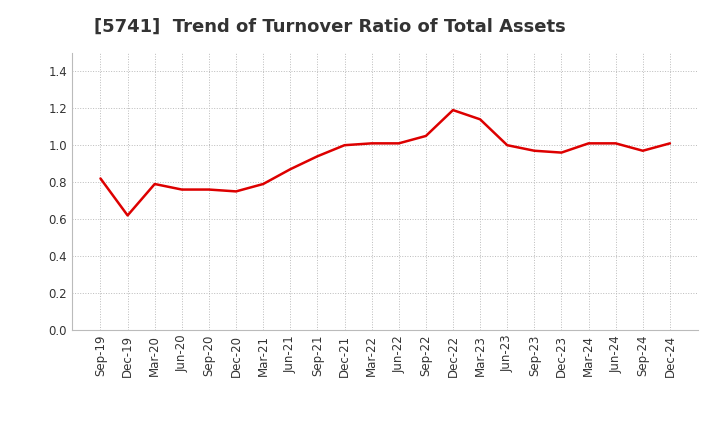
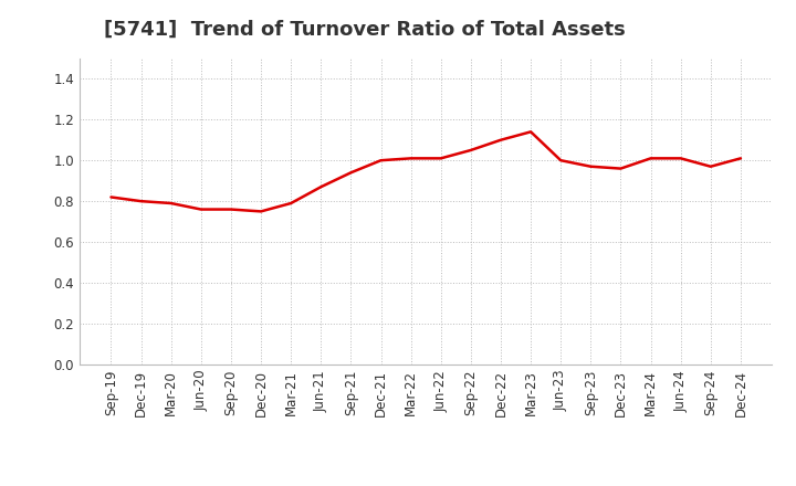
Dec-19: 0.62 -> 0.80
Dec-22: 1.19 -> 1.10
